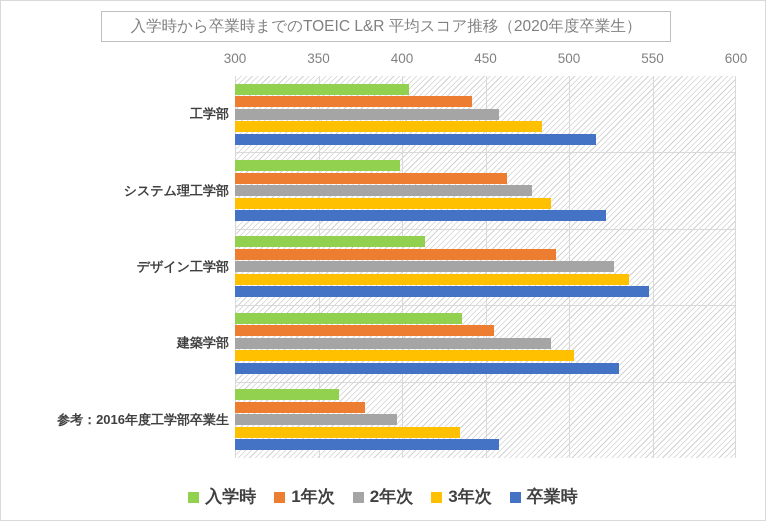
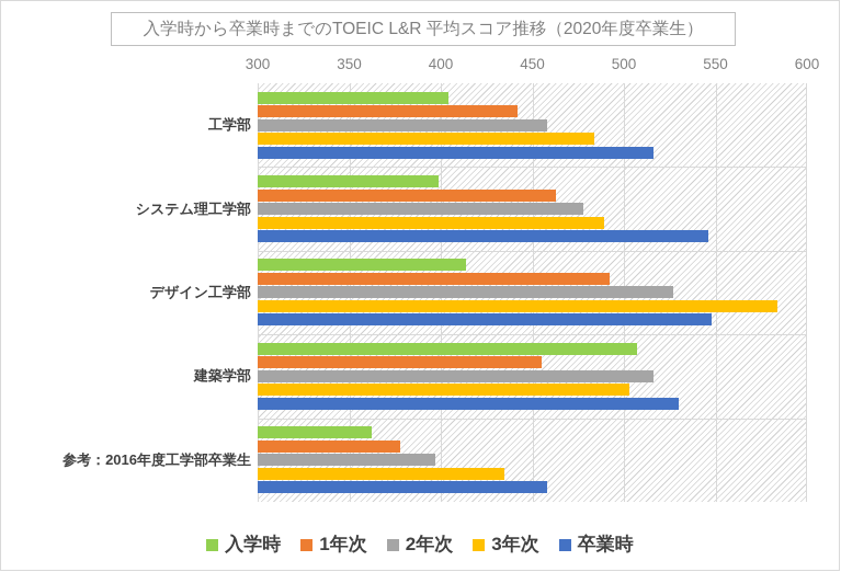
卒業時/システム理工学部: 522 -> 546
3年次/デザイン工学部: 536 -> 584
入学時/建築学部: 436 -> 507
2年次/建築学部: 489 -> 516
